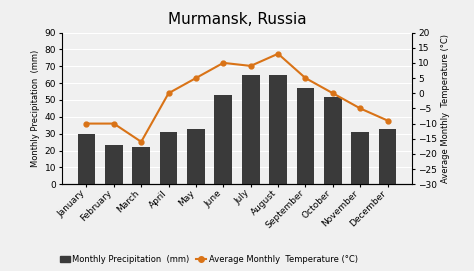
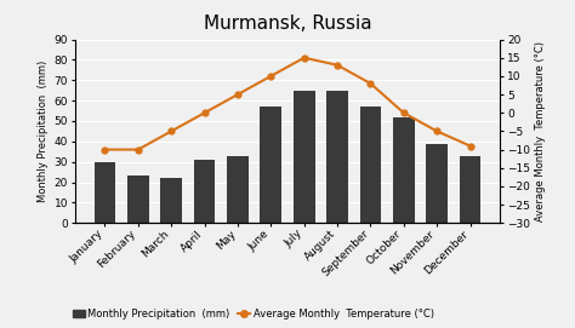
Average Monthly Temperature (°C)/March: -16 -> -5
Monthly Precipitation (mm)/June: 53 -> 57
Average Monthly Temperature (°C)/July: 9 -> 15
Average Monthly Temperature (°C)/September: 5 -> 8
Monthly Precipitation (mm)/November: 31 -> 39
